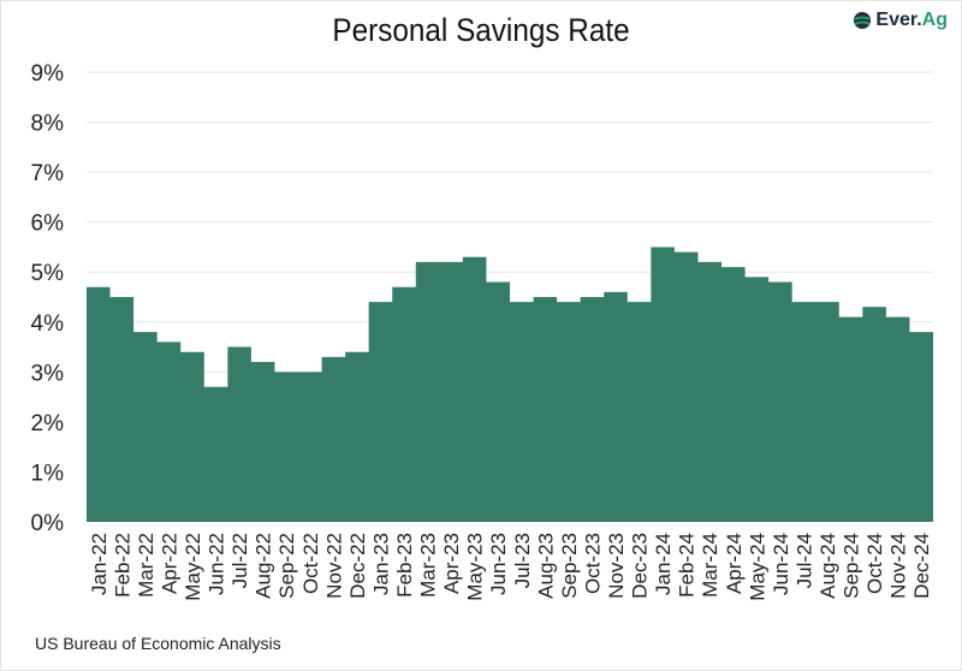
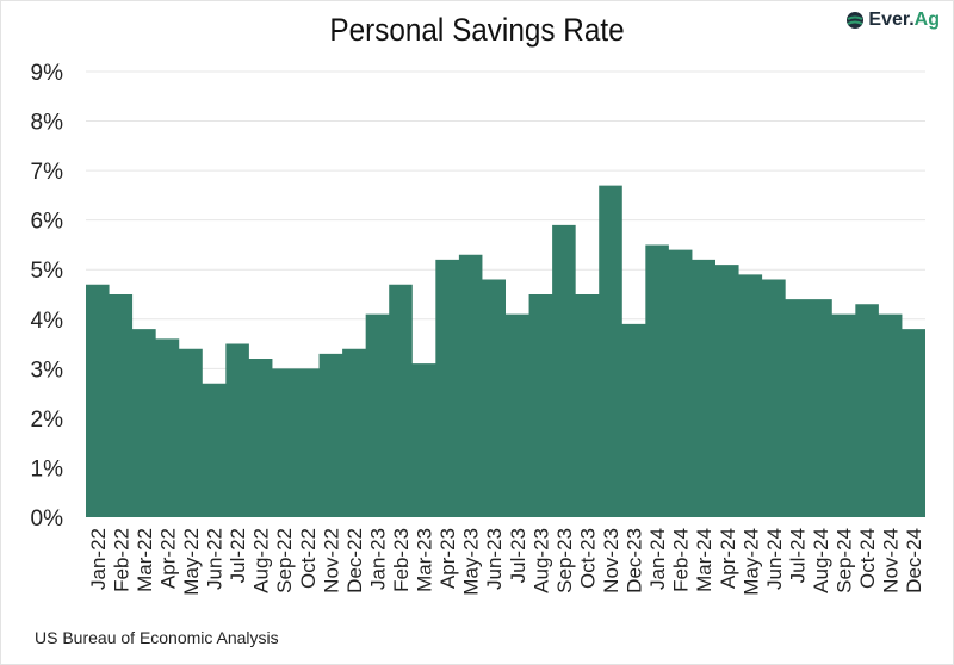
Jan-23: 4.4% -> 4.1%
Mar-23: 5.2% -> 3.1%
Jul-23: 4.4% -> 4.1%
Sep-23: 4.4% -> 5.9%
Nov-23: 4.6% -> 6.7%
Dec-23: 4.4% -> 3.9%
